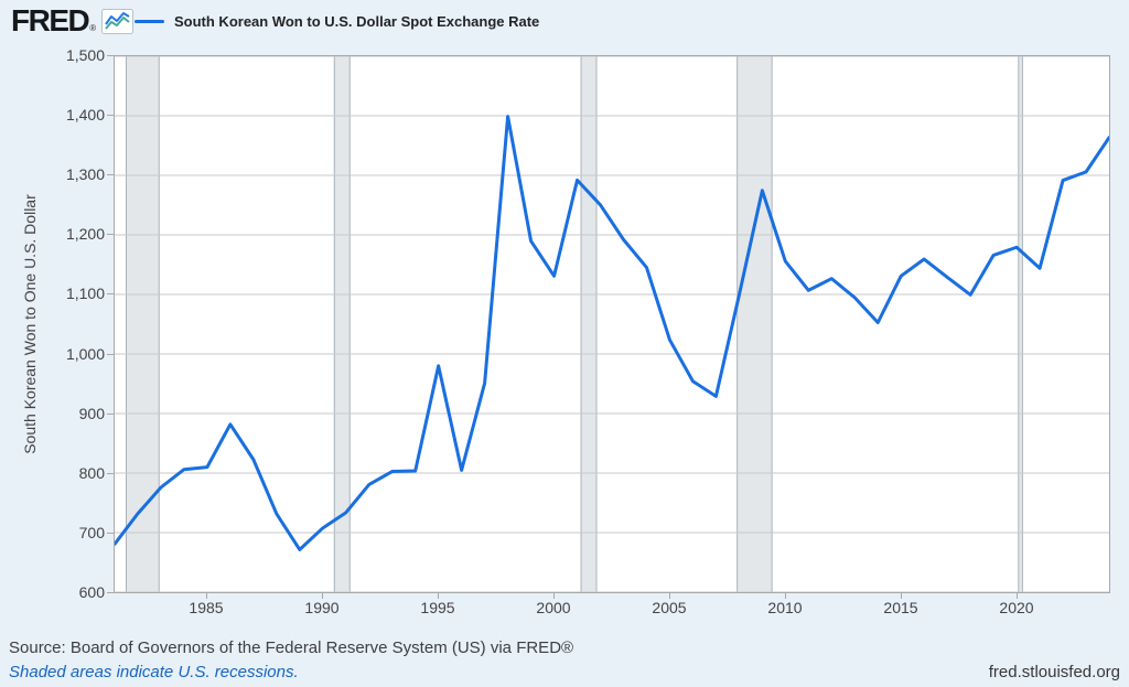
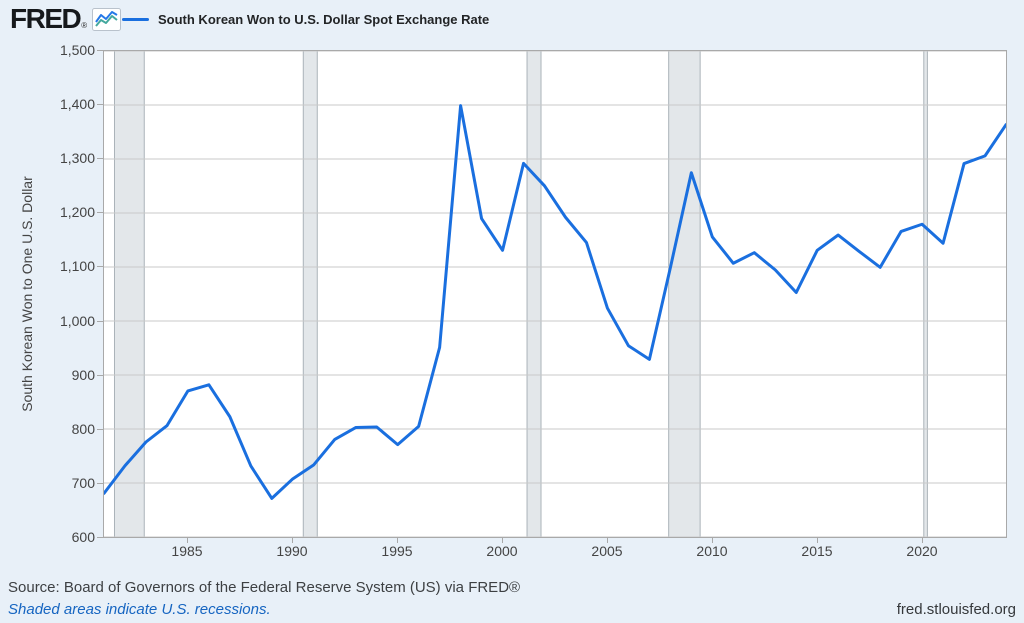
1985: 810 -> 870
1995: 980 -> 770
